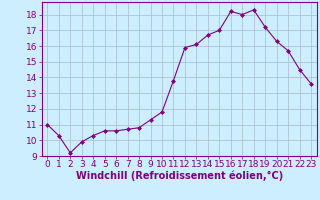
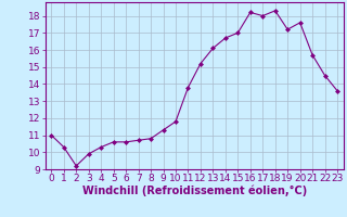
12: 15.9 -> 15.2
20: 16.3 -> 17.6
